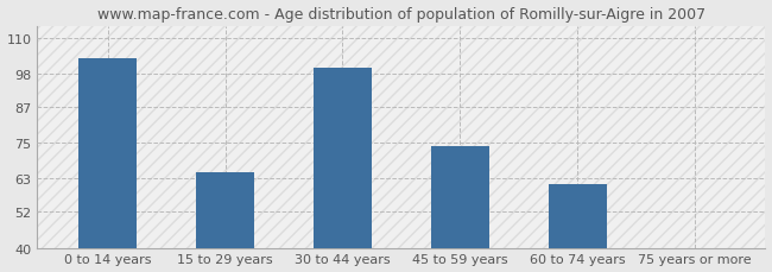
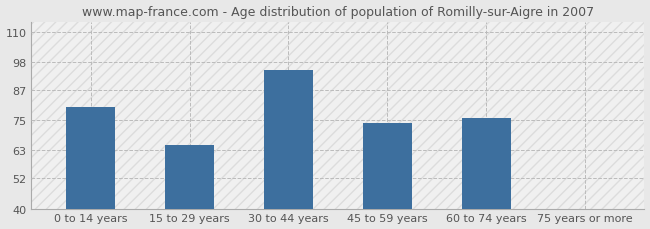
0 to 14 years: 103 -> 80
30 to 44 years: 100 -> 95
60 to 74 years: 61 -> 76
